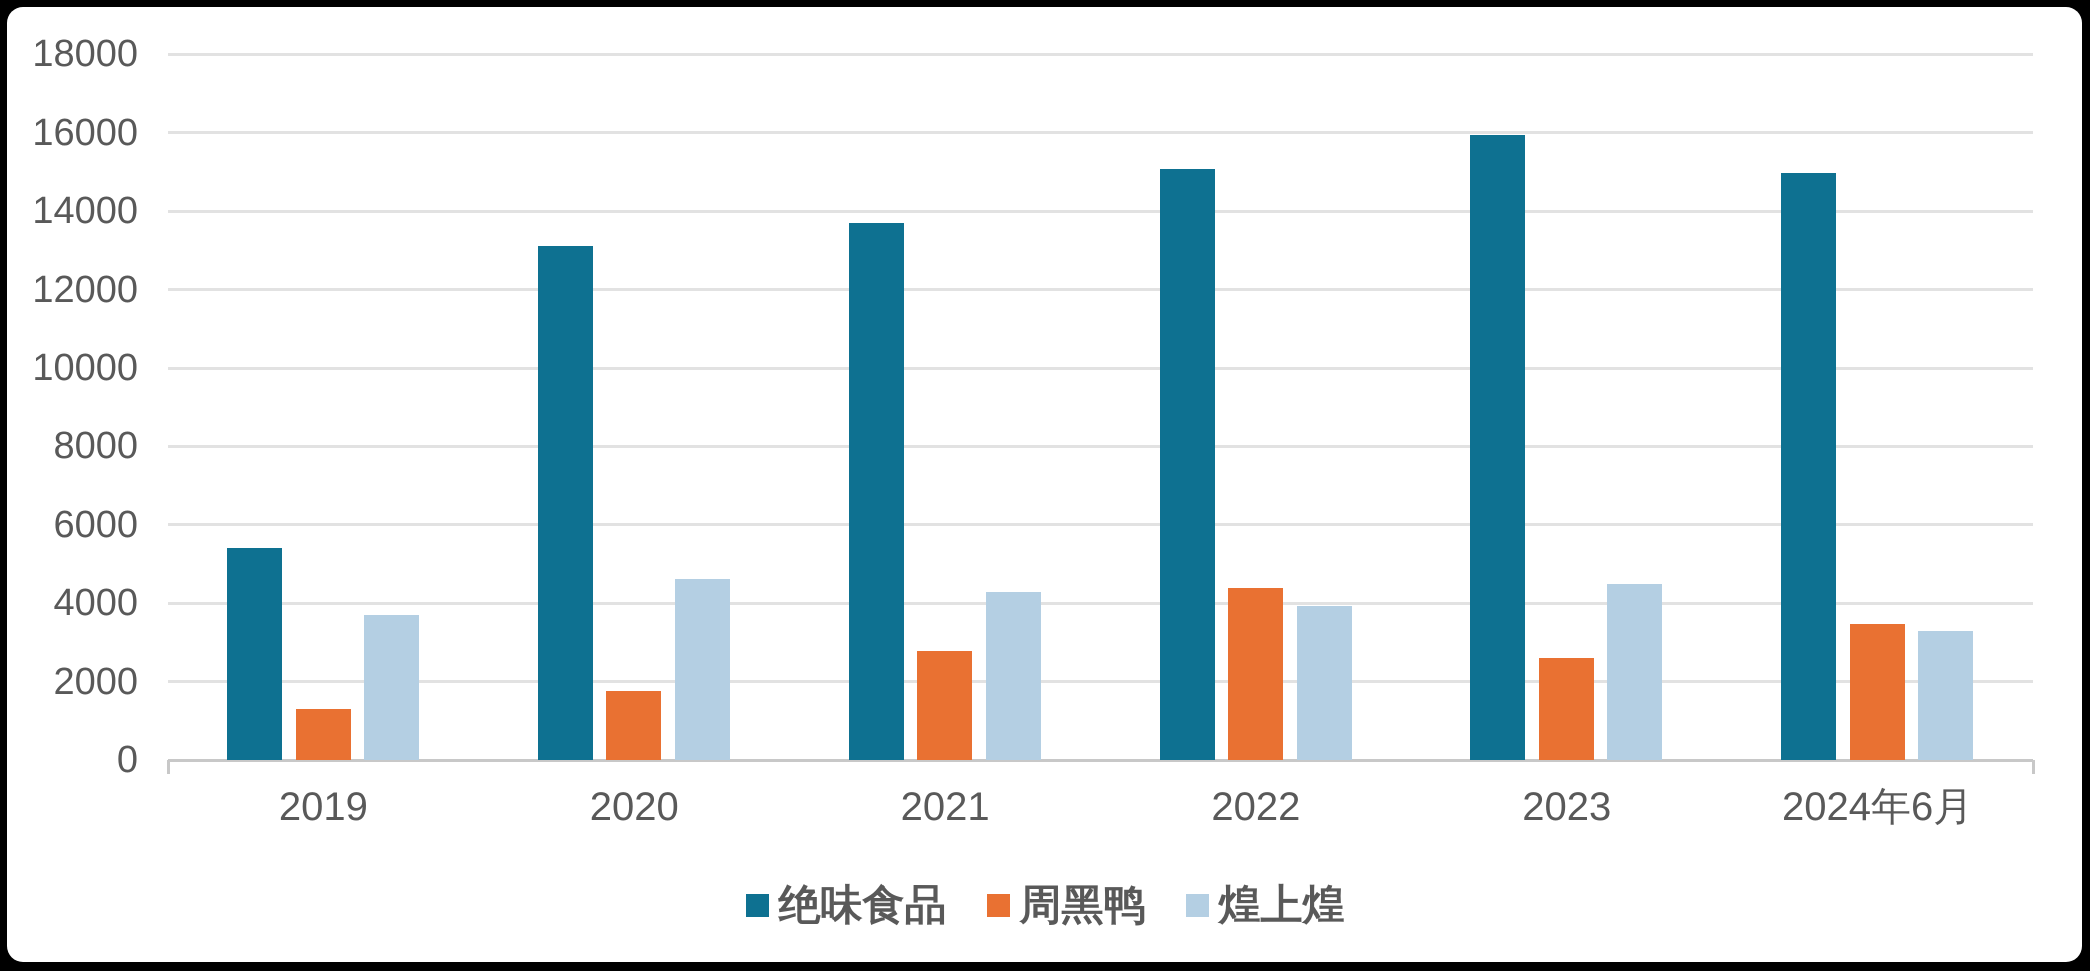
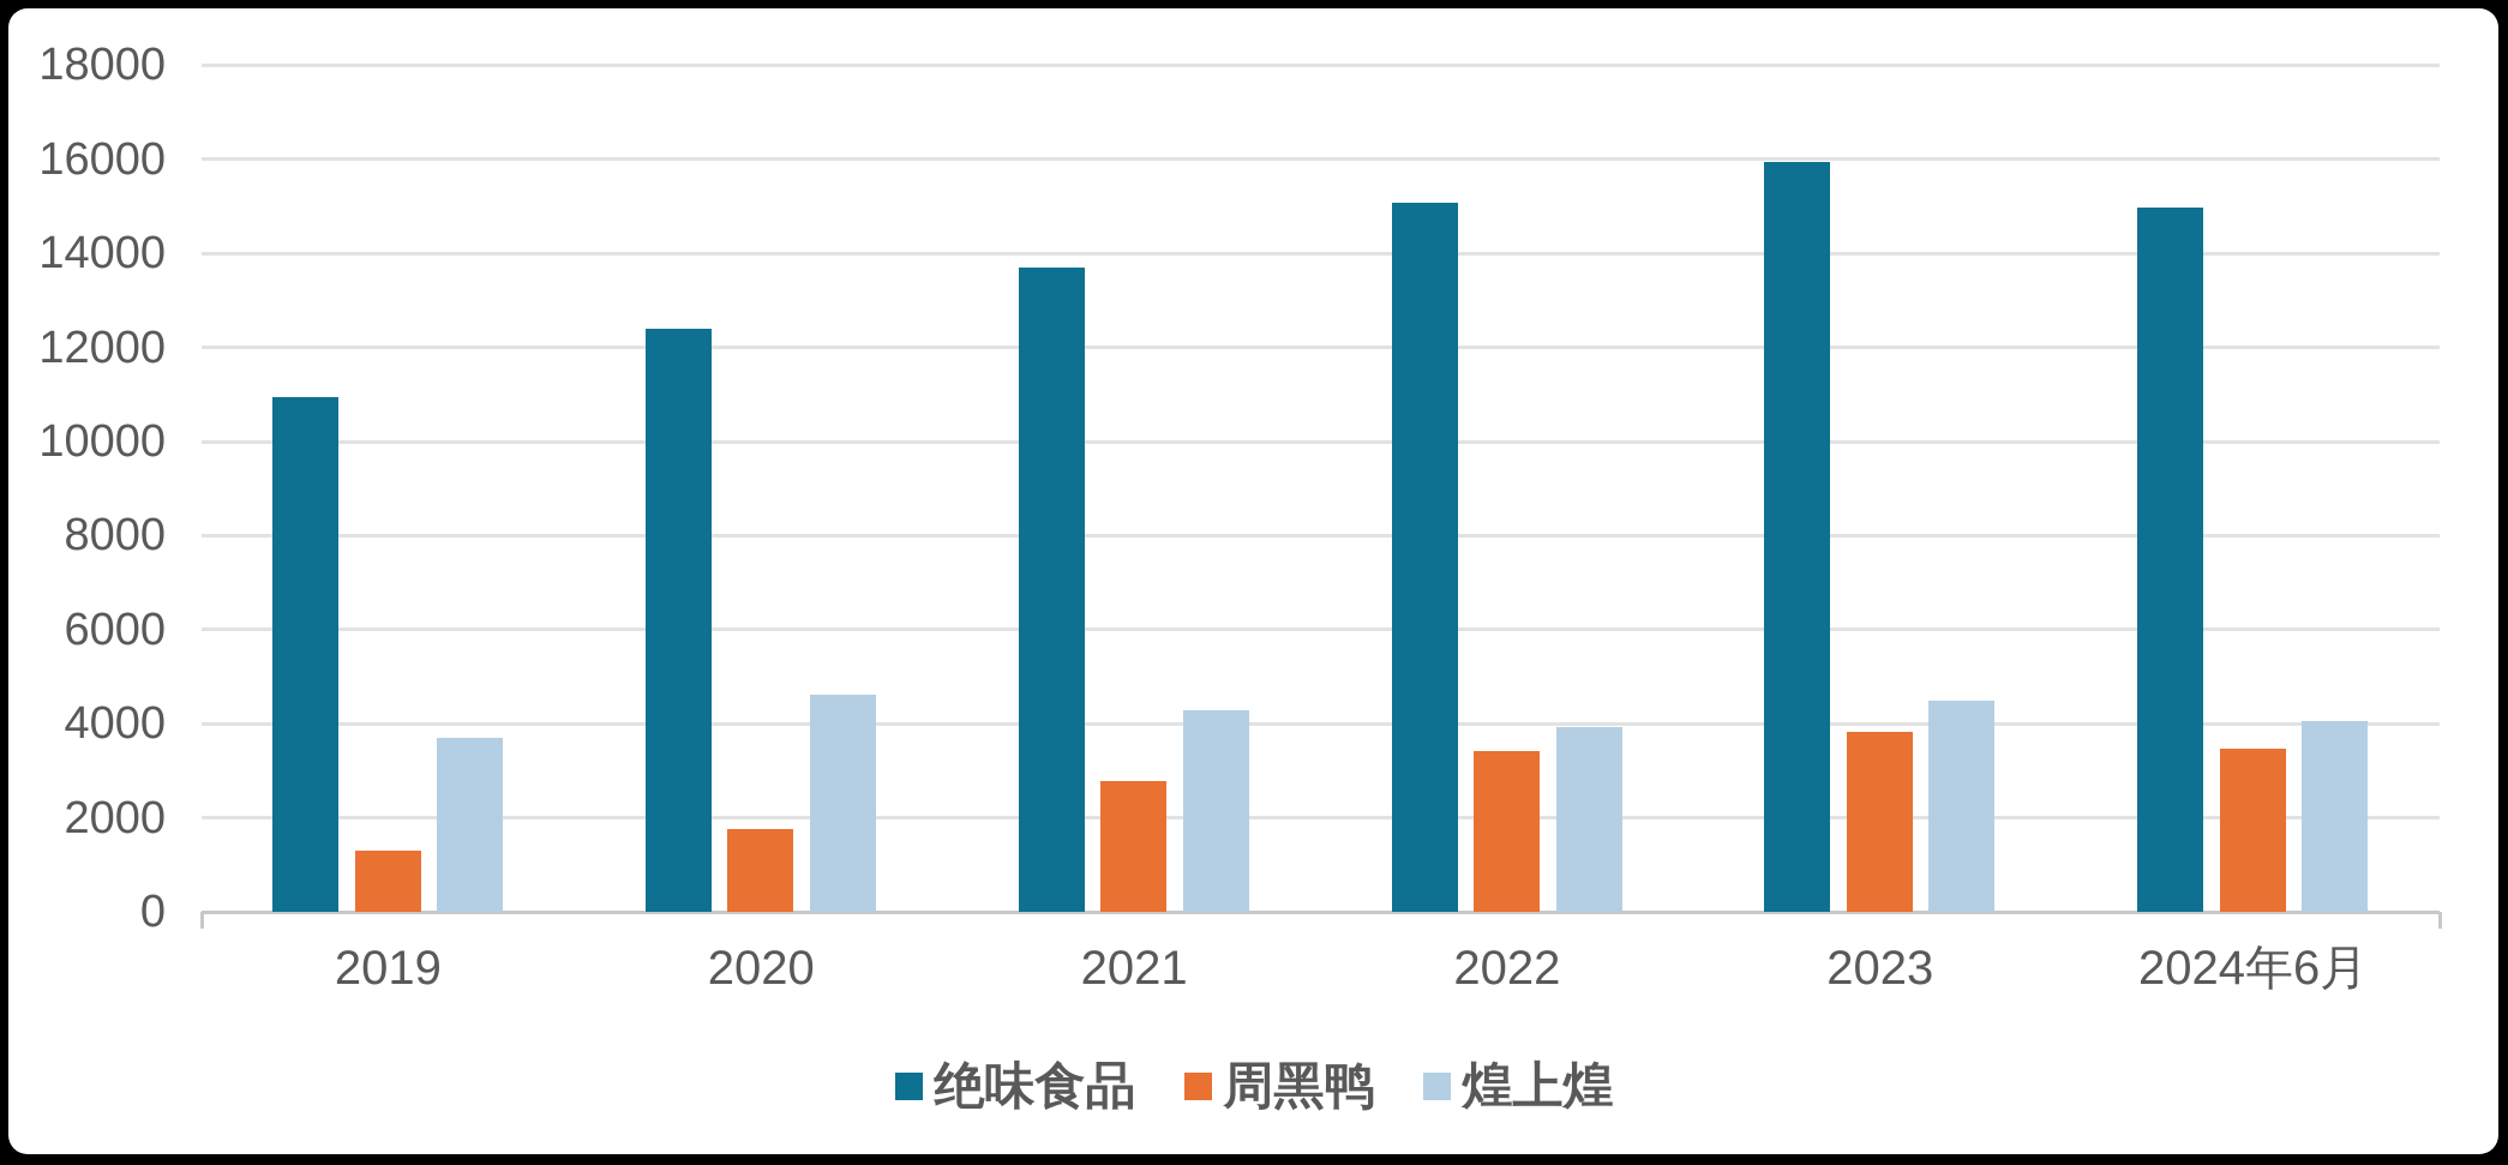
绝味食品/2019: 5400 -> 11000
绝味食品/2020: 13100 -> 12400
周黑鸭/2022: 4400 -> 3400
周黑鸭/2023: 2600 -> 3800
煌上煌/2024年6月: 3300 -> 4000
